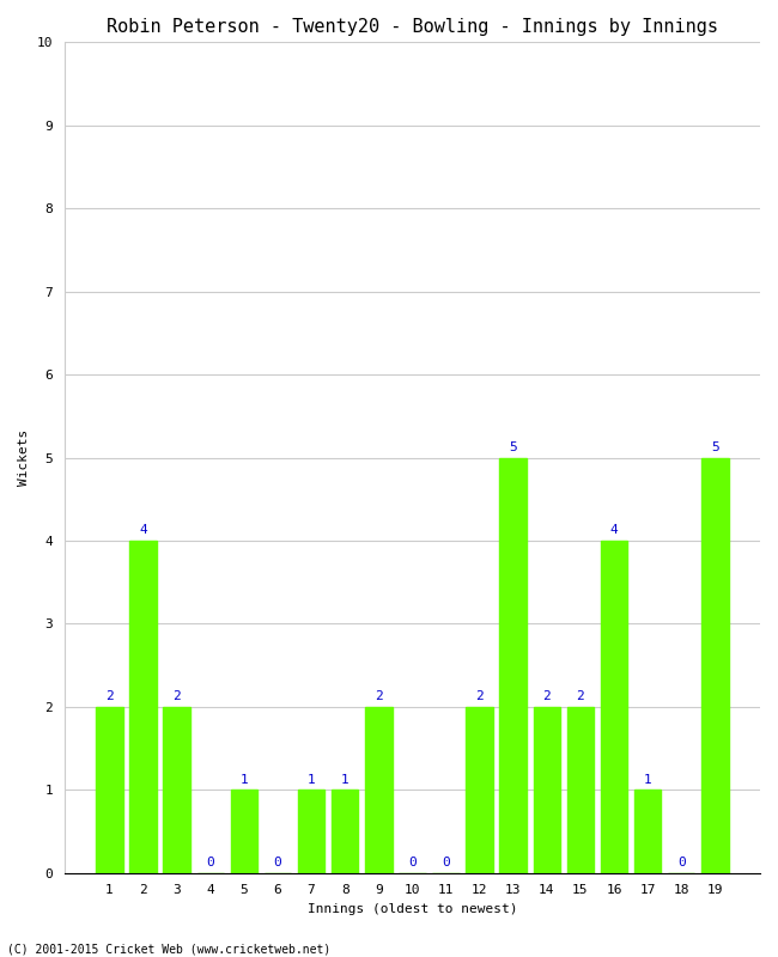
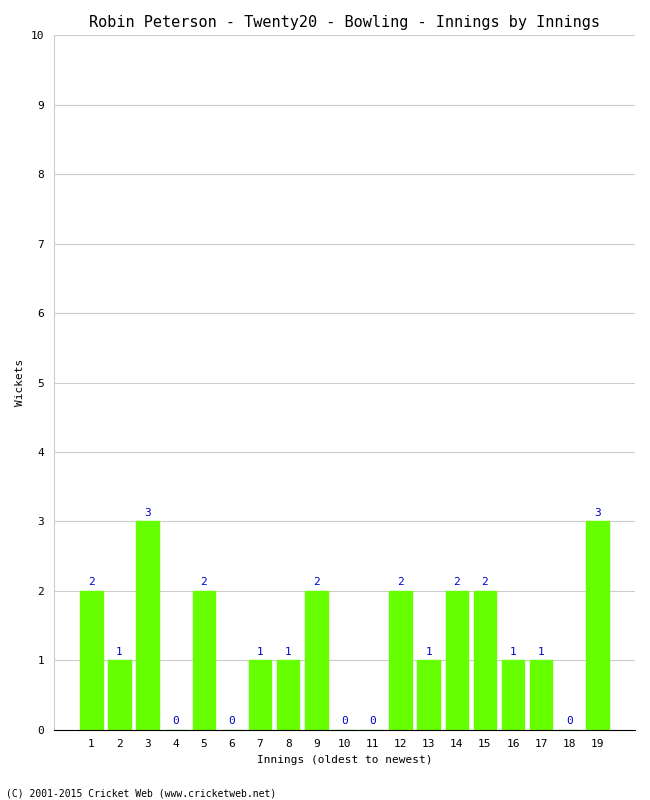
2: 4 -> 1
3: 2 -> 3
5: 1 -> 2
13: 5 -> 1
16: 4 -> 1
19: 5 -> 3
